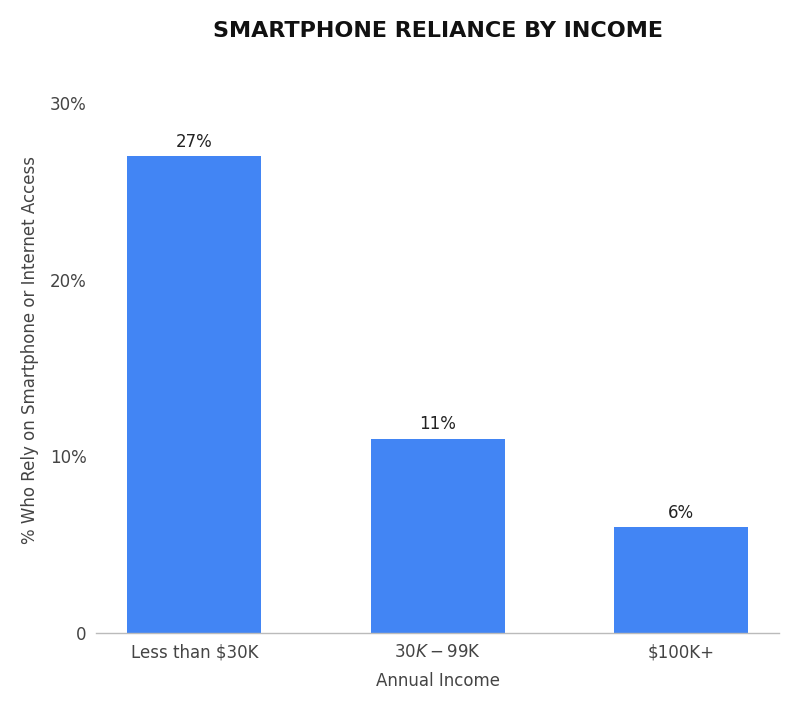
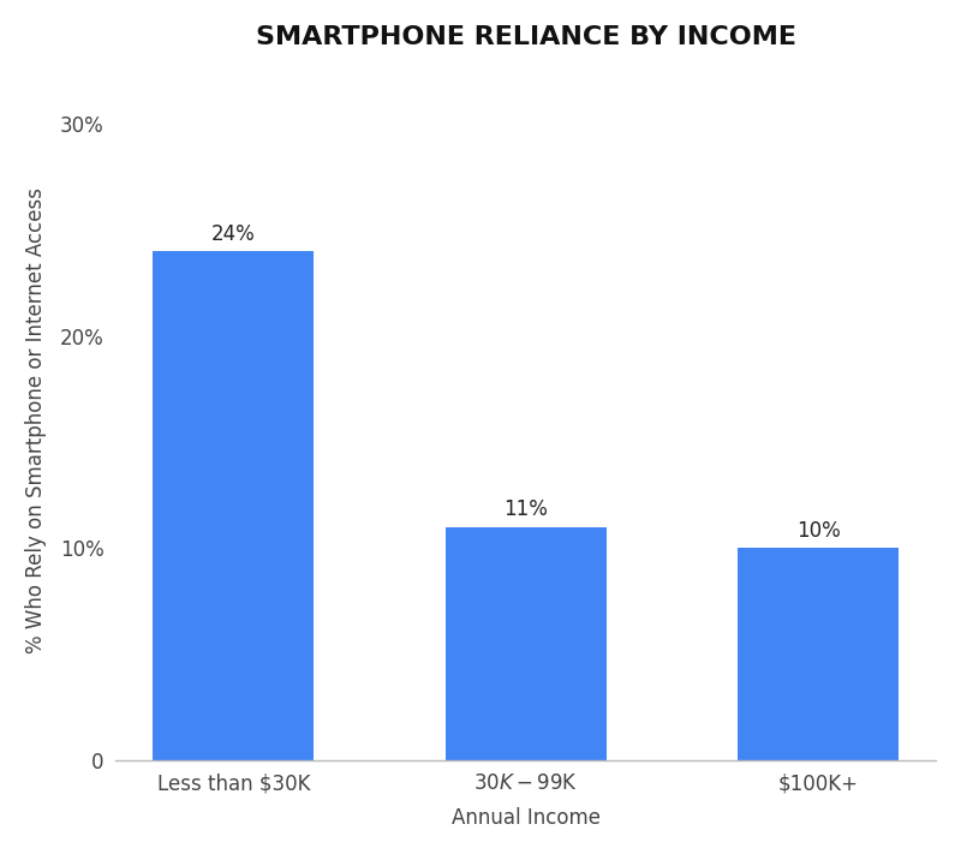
Less than $30K: 27% -> 24%
$100K+: 6% -> 10%
